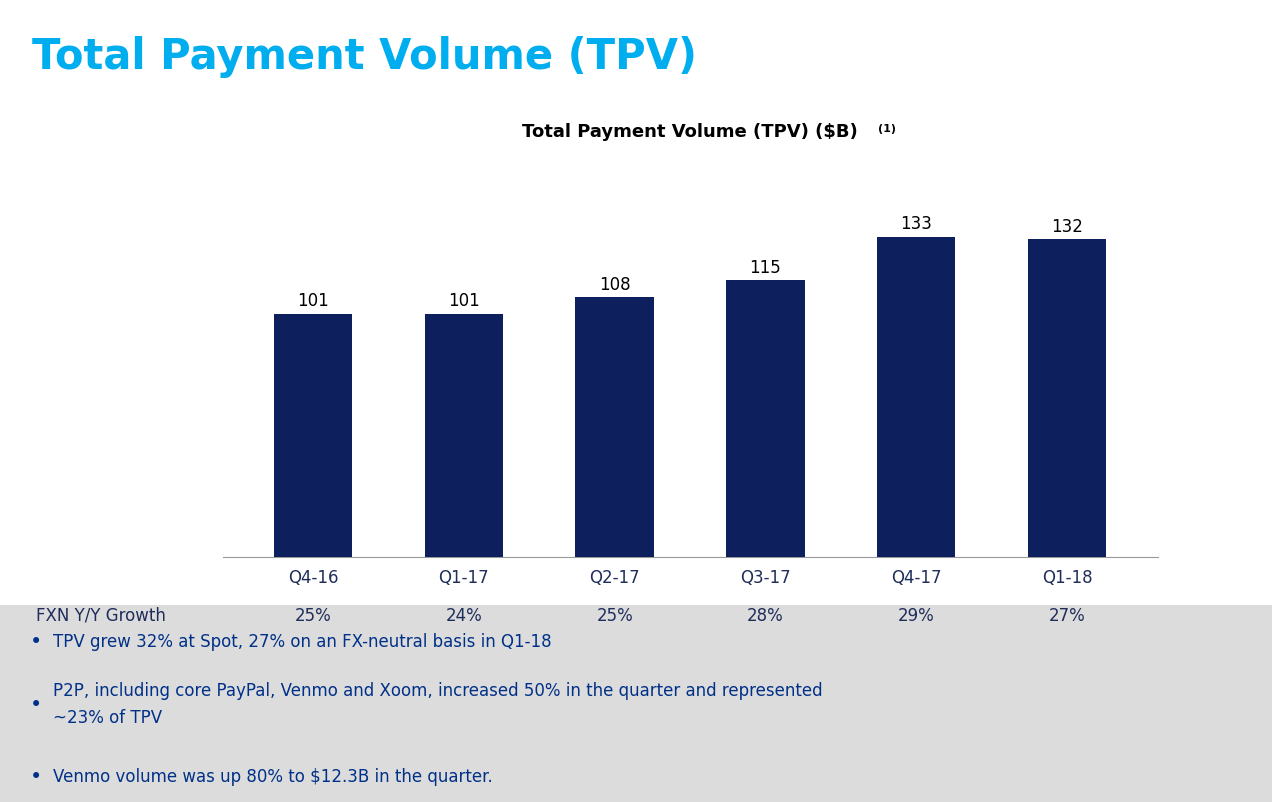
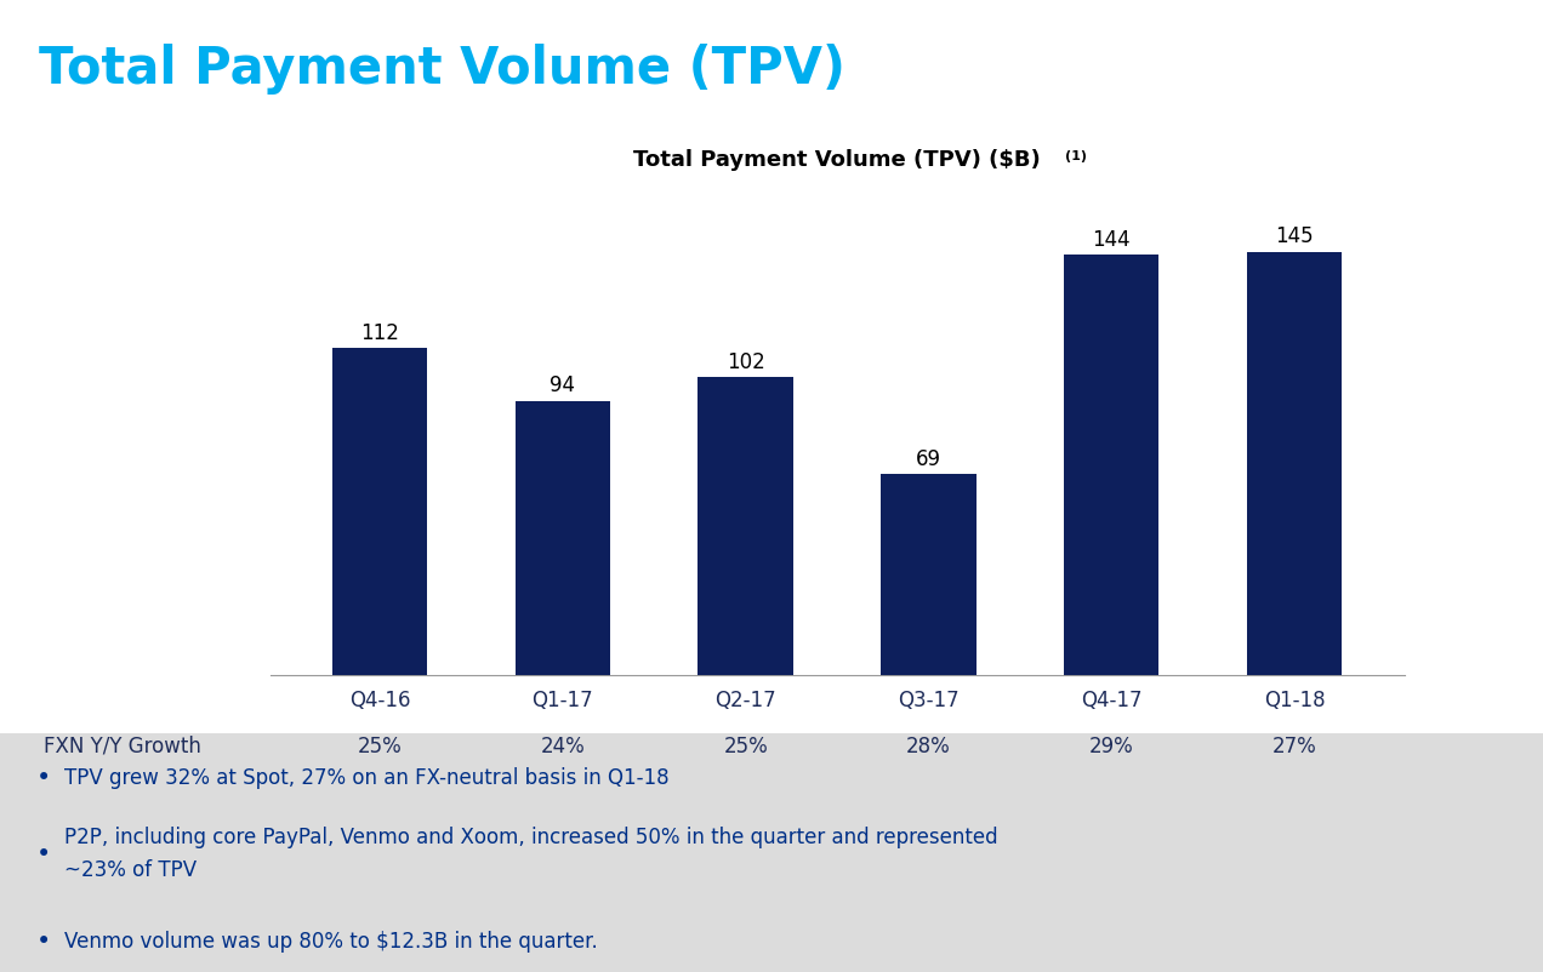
Q4-16: 101 -> 112
Q1-17: 101 -> 94
Q2-17: 108 -> 102
Q3-17: 115 -> 69
Q4-17: 133 -> 144
Q1-18: 132 -> 145
